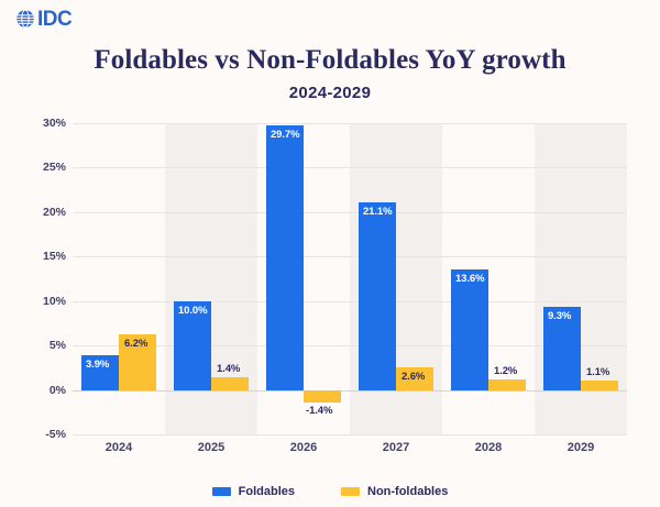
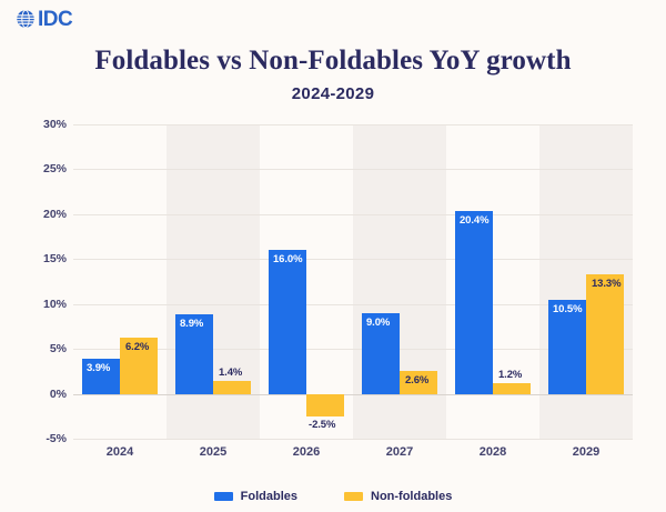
Foldables/2025: 10.0% -> 8.9%
Foldables/2026: 29.7% -> 16.0%
Non-foldables/2026: -1.4% -> -2.5%
Foldables/2027: 21.1% -> 9.0%
Foldables/2028: 13.6% -> 20.4%
Foldables/2029: 9.3% -> 10.5%
Non-foldables/2029: 1.1% -> 13.3%
